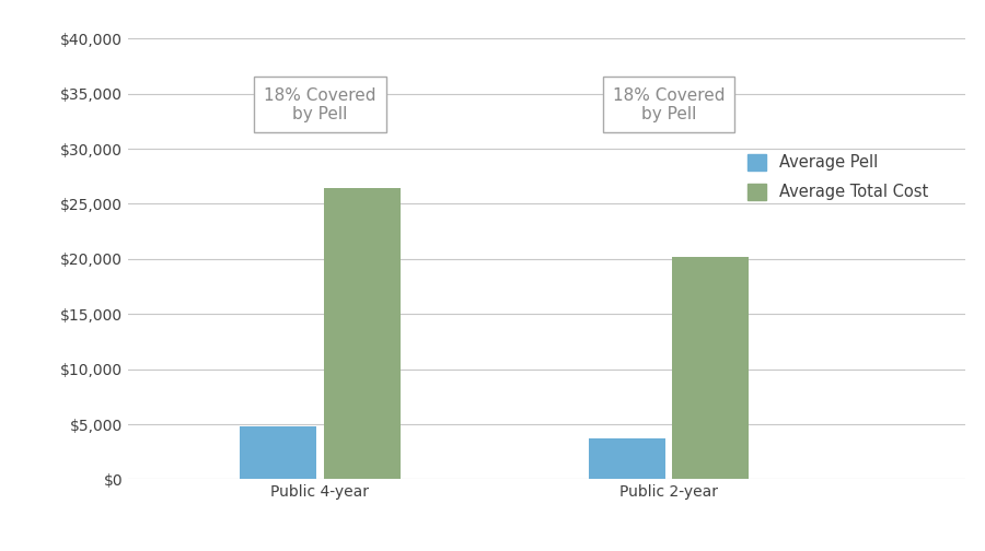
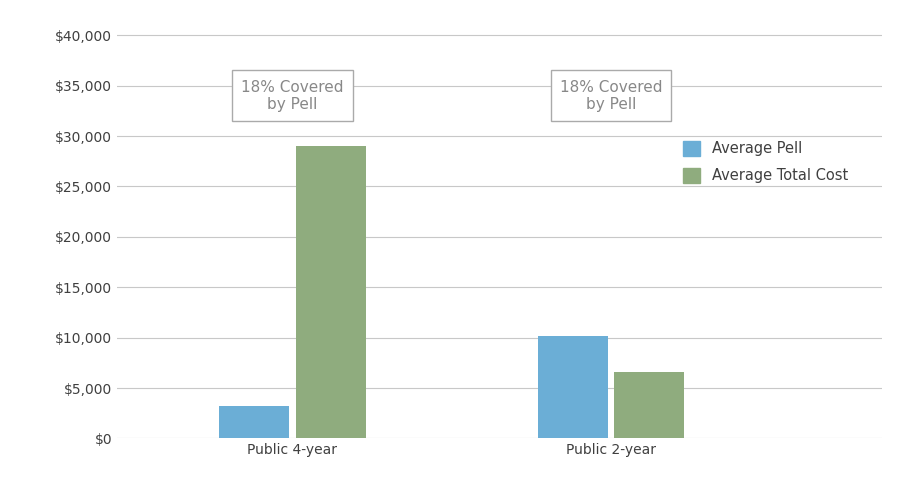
Average Pell/Public 4-year: $4,800 -> $3,200
Average Total Cost/Public 4-year: $26,400 -> $29,000
Average Pell/Public 2-year: $3,700 -> $10,200
Average Total Cost/Public 2-year: $20,200 -> $6,600
